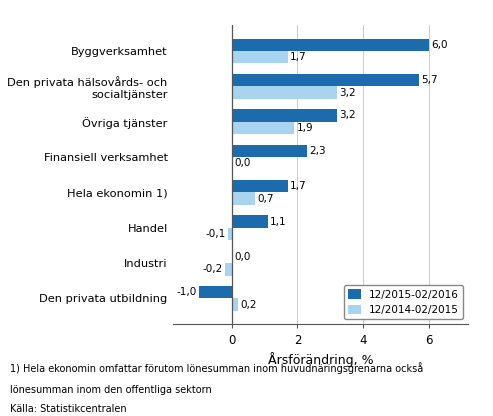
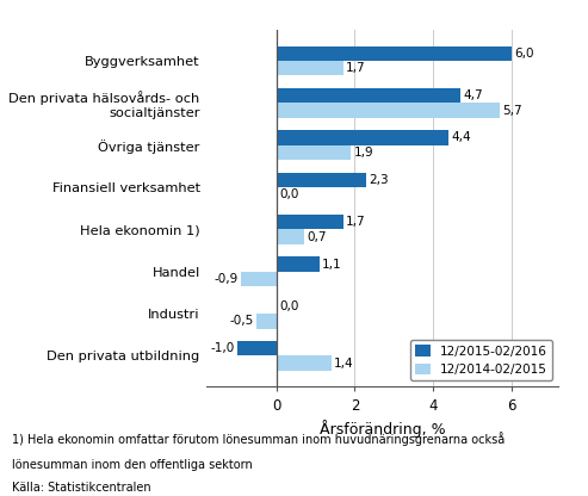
12/2015-02/2016/Den privata hälsovårds- och socialtjänster: 5,7 -> 4,7
12/2014-02/2015/Den privata hälsovårds- och socialtjänster: 3,2 -> 5,7
12/2015-02/2016/Övriga tjänster: 3,2 -> 4,4
12/2014-02/2015/Handel: -0,1 -> -0,9
12/2014-02/2015/Industri: -0,2 -> -0,5
12/2014-02/2015/Den privata utbildning: 0,2 -> 1,4
